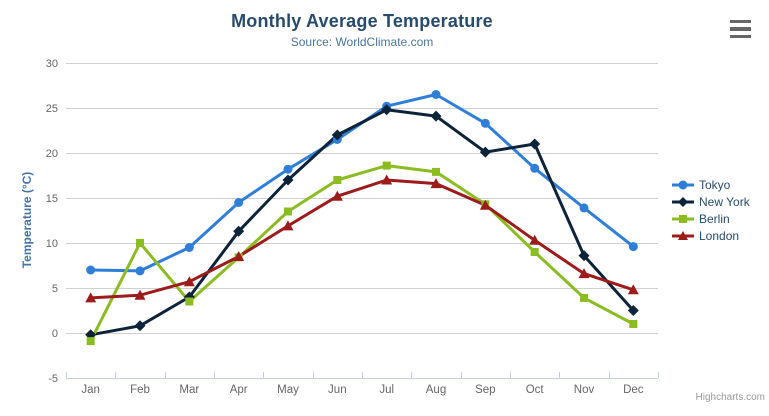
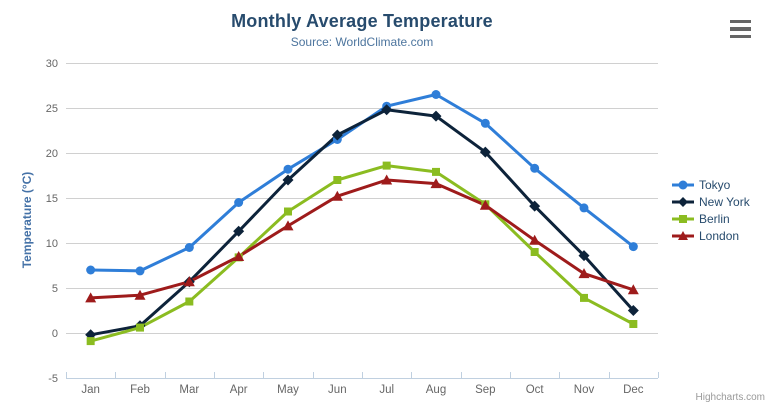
Berlin/Feb: 10 -> 1
New York/Mar: 4 -> 6
New York/Oct: 21 -> 14
